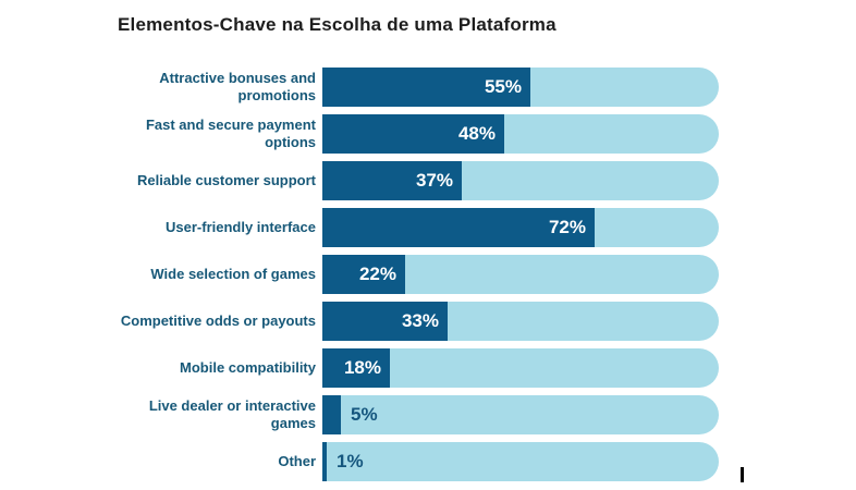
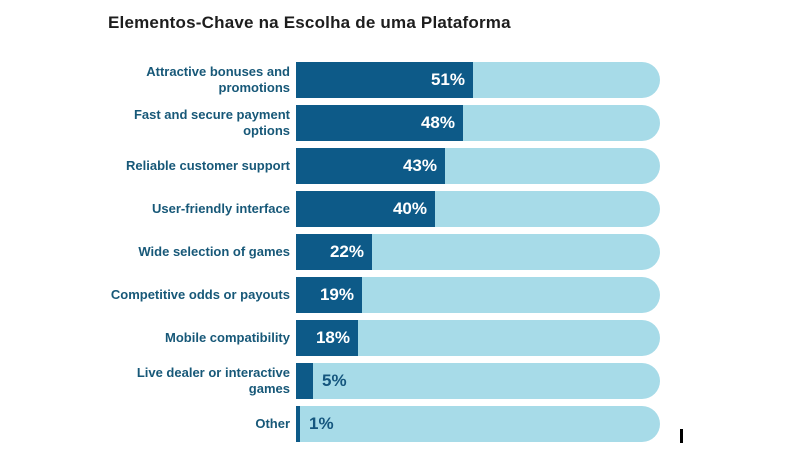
Attractive bonuses and promotions: 55% -> 51%
Reliable customer support: 37% -> 43%
User-friendly interface: 72% -> 40%
Competitive odds or payouts: 33% -> 19%
